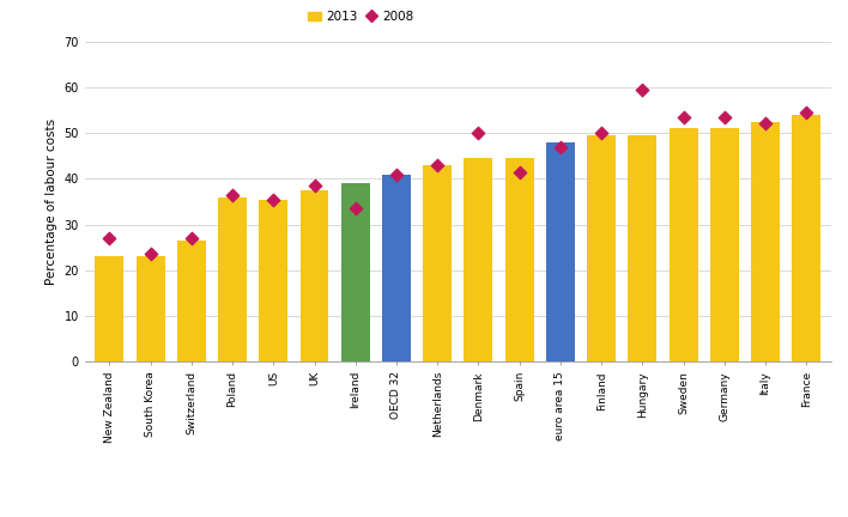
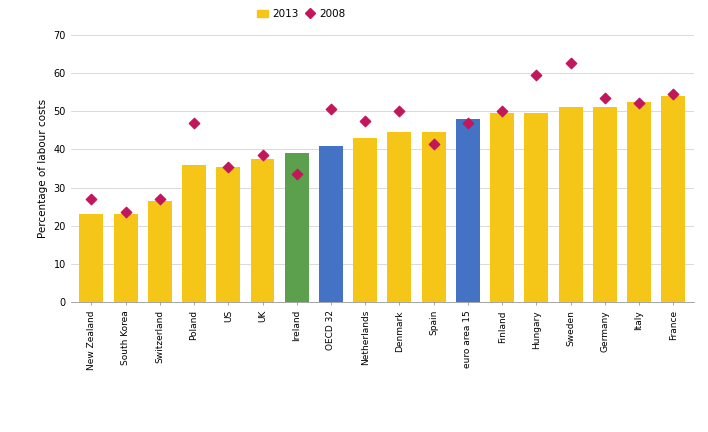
2008/Poland: 36.5 -> 47.0
2008/OECD 32: 41.0 -> 50.5
2008/Netherlands: 43.0 -> 47.5
2008/Sweden: 53.5 -> 62.5
